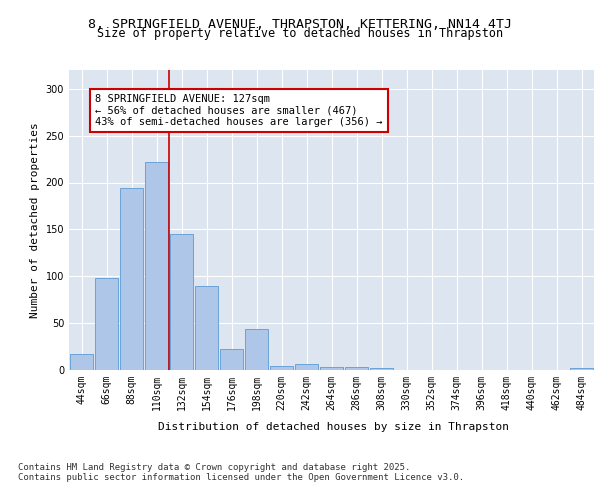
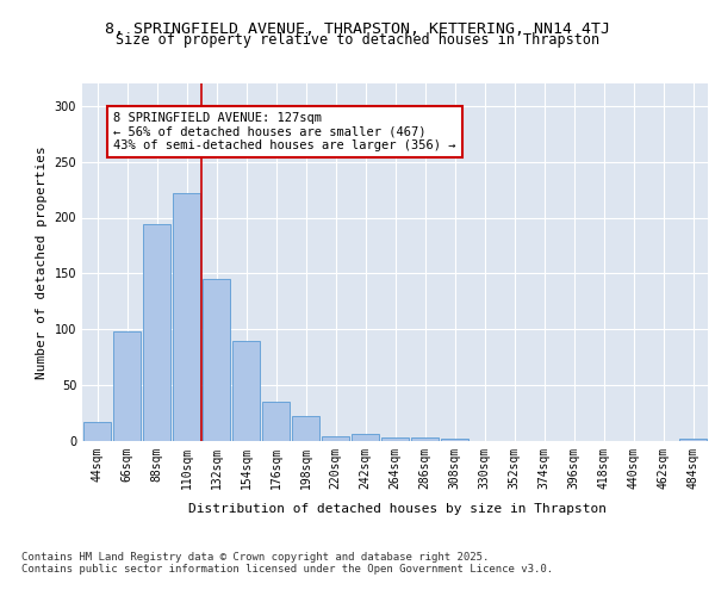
176sqm: 22 -> 35
198sqm: 44 -> 22
